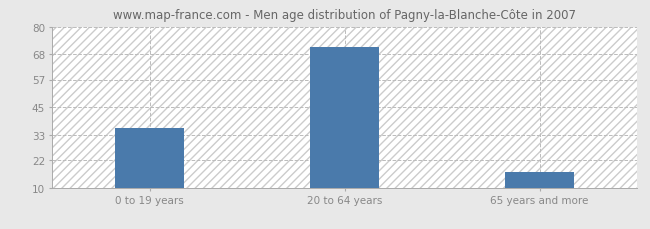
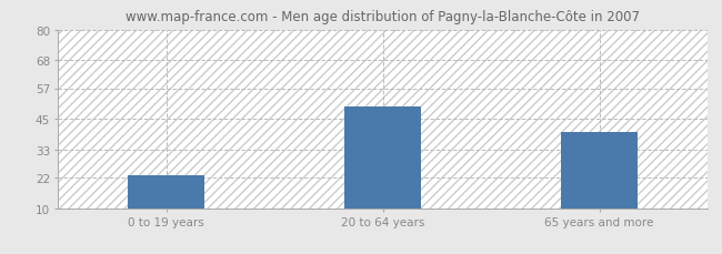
0 to 19 years: 36 -> 23
20 to 64 years: 71 -> 50
65 years and more: 17 -> 40
